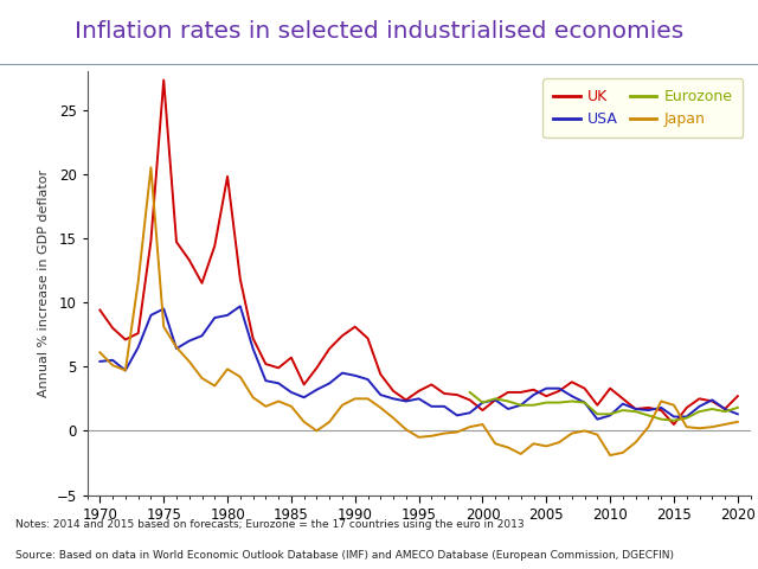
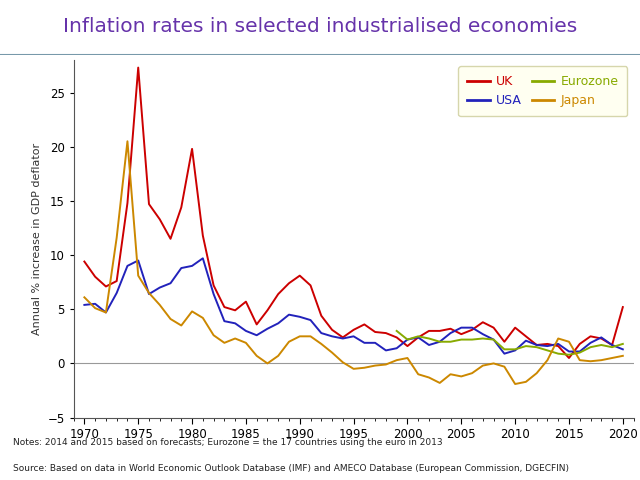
UK/2020: 2.7 -> 5.2
